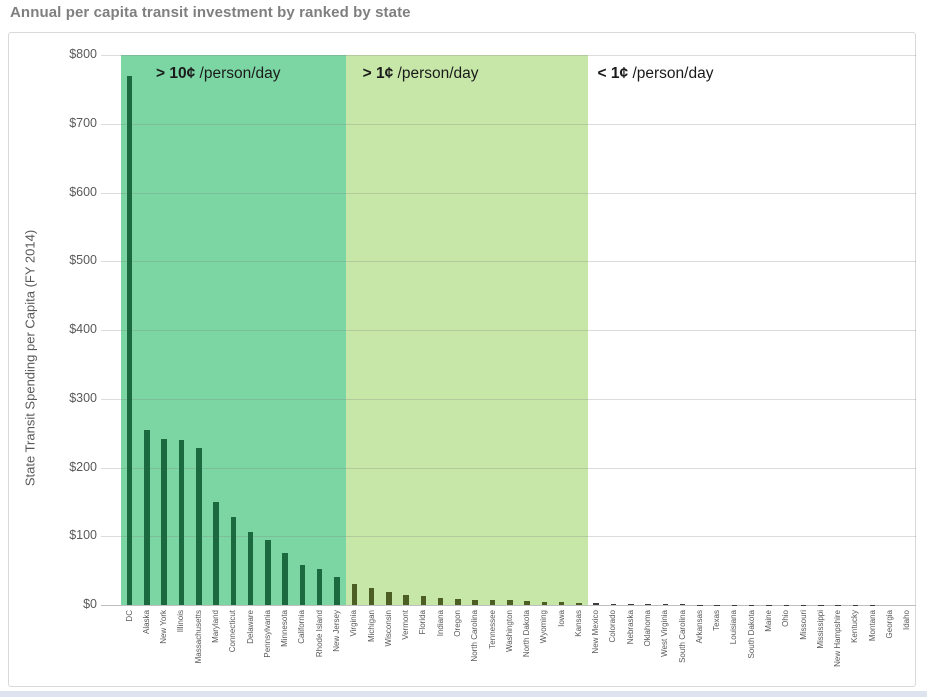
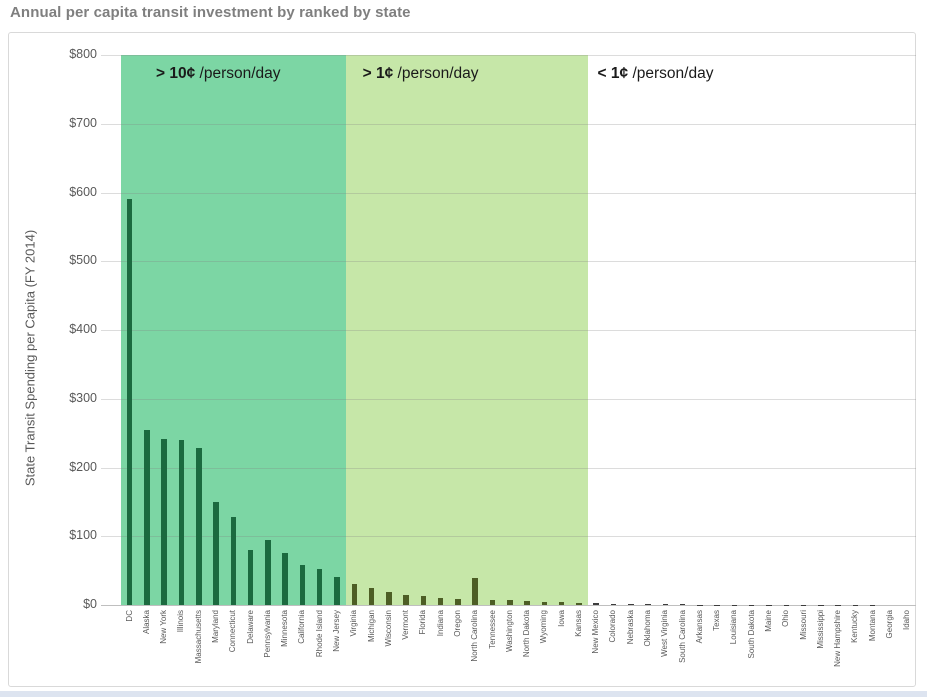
DC: $770 -> $590
Delaware: $110 -> $80
North Carolina: $10 -> $40
